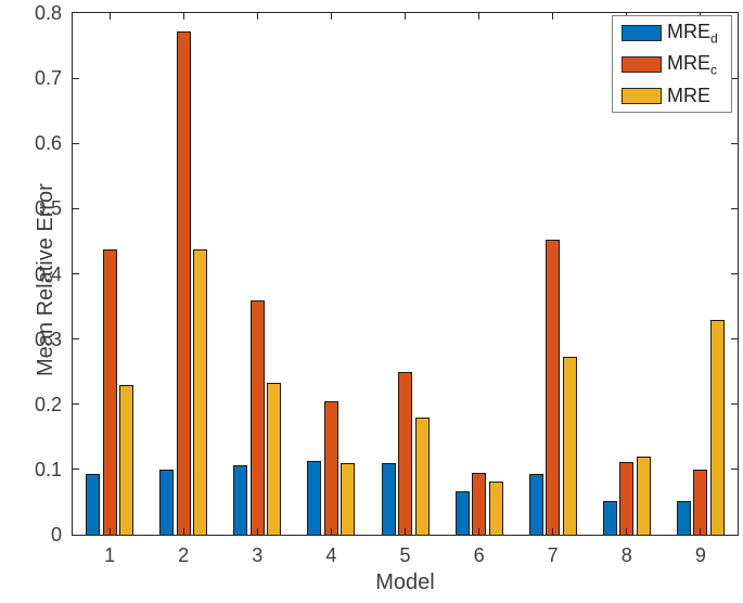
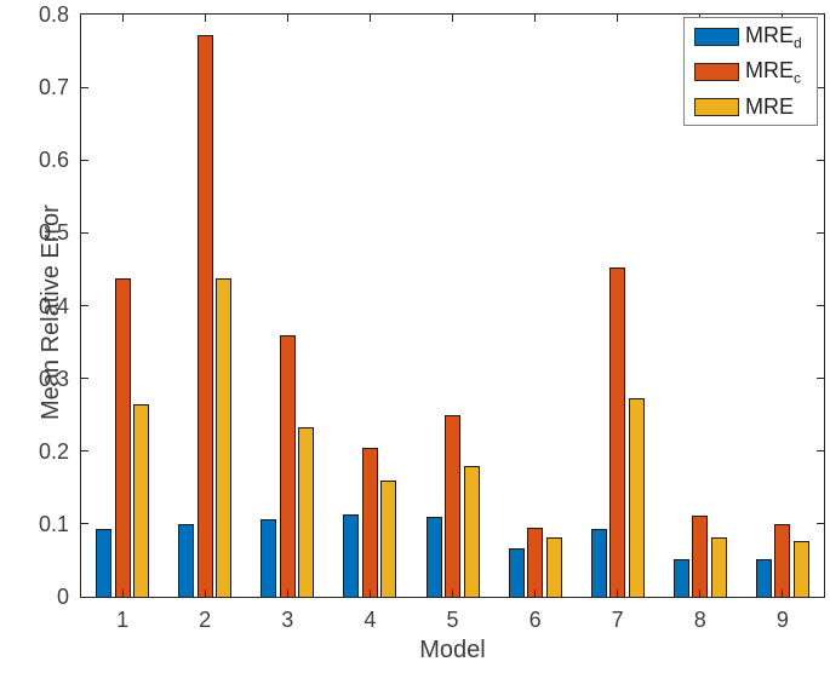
MRE/1: 0.23 -> 0.27
MRE/4: 0.11 -> 0.16
MRE/8: 0.12 -> 0.08
MRE/9: 0.33 -> 0.08
